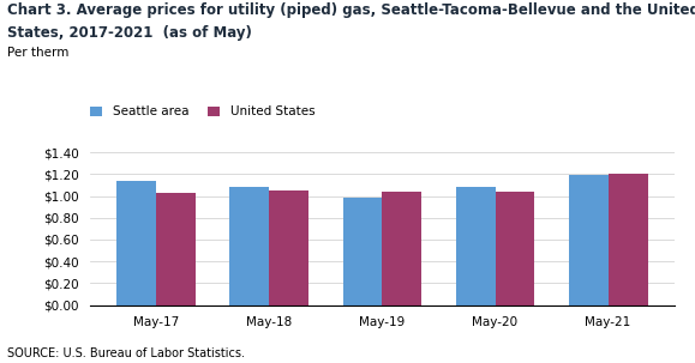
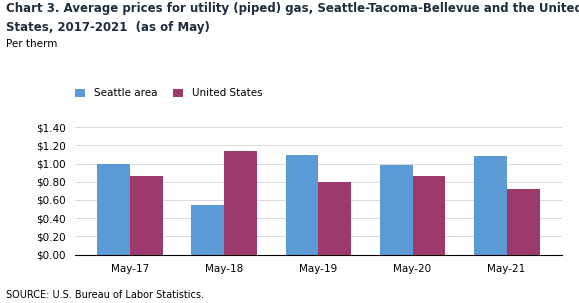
Seattle area/May-17: $1.14 -> $1.00
United States/May-17: $1.03 -> $0.86
Seattle area/May-18: $1.08 -> $0.54
United States/May-18: $1.05 -> $1.14
Seattle area/May-19: $0.99 -> $1.10
United States/May-19: $1.04 -> $0.80
Seattle area/May-20: $1.08 -> $0.98
United States/May-20: $1.04 -> $0.86
Seattle area/May-21: $1.19 -> $1.08
United States/May-21: $1.20 -> $0.72
